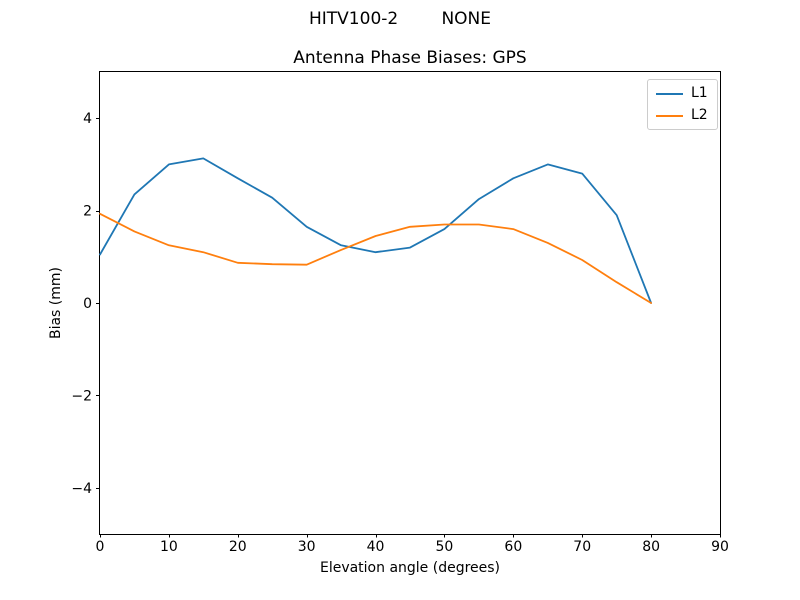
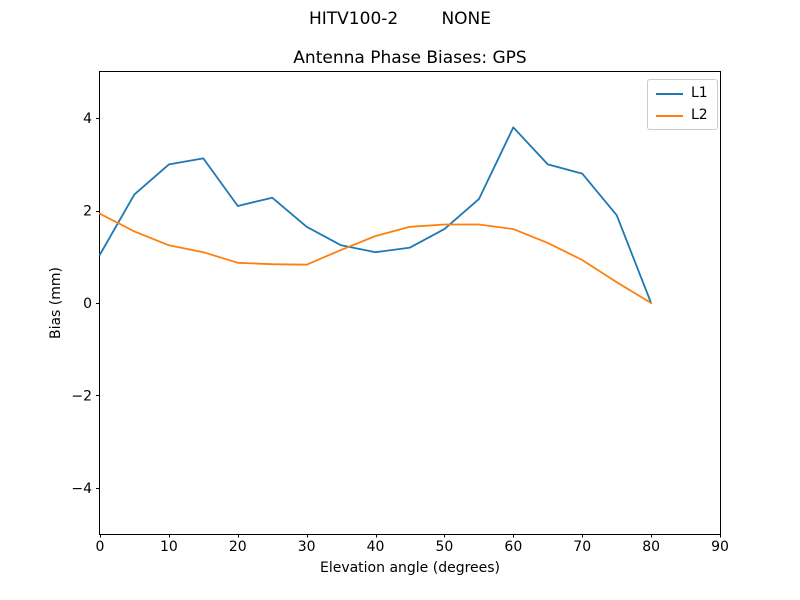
L1/20: 2.7 -> 2.1
L1/60: 2.7 -> 3.8
